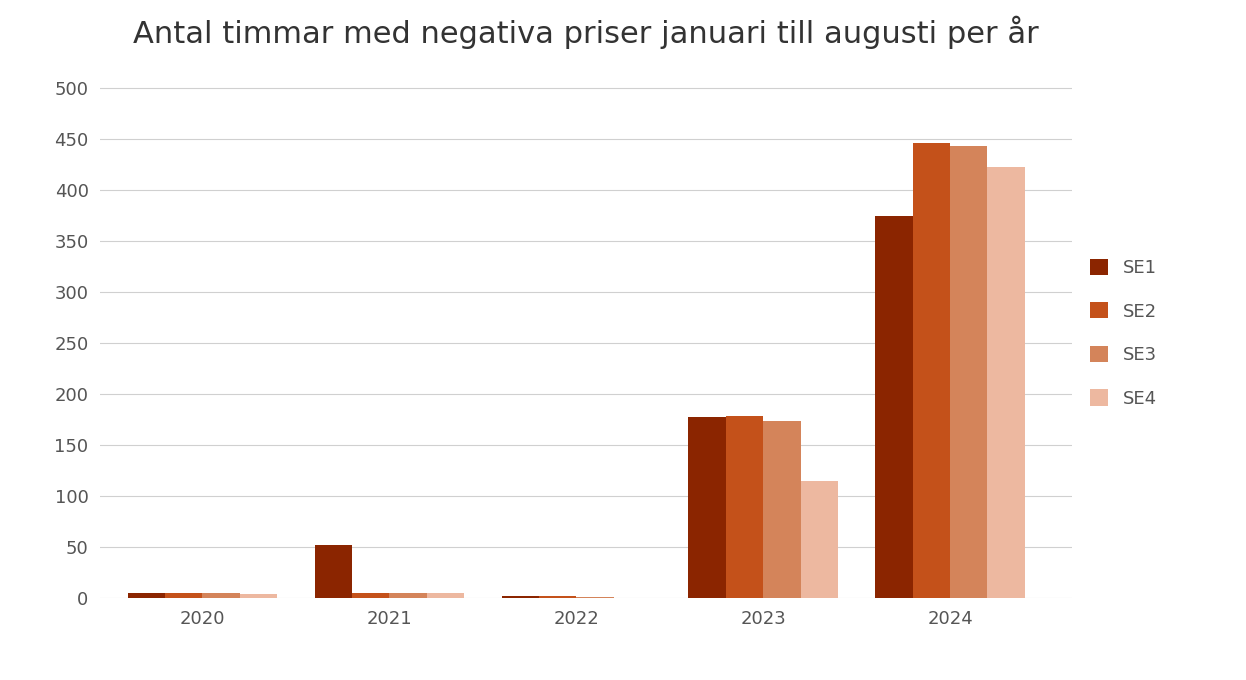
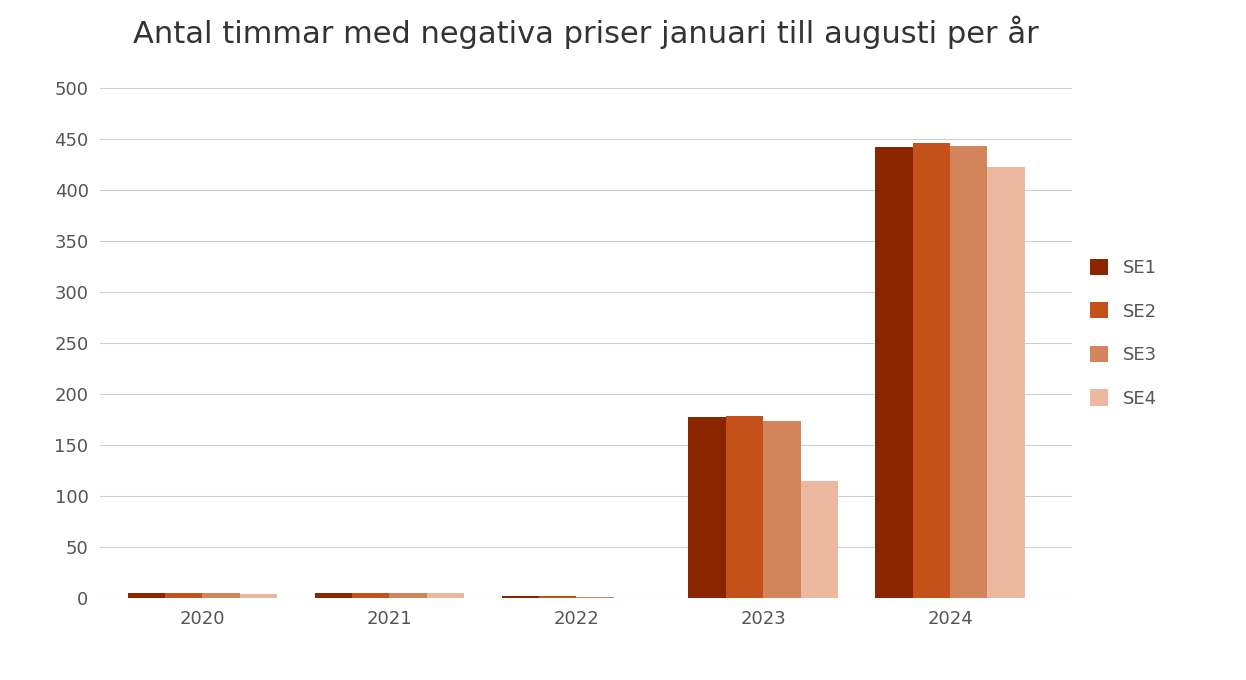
SE1/2021: 52 -> 5
SE1/2024: 375 -> 443
